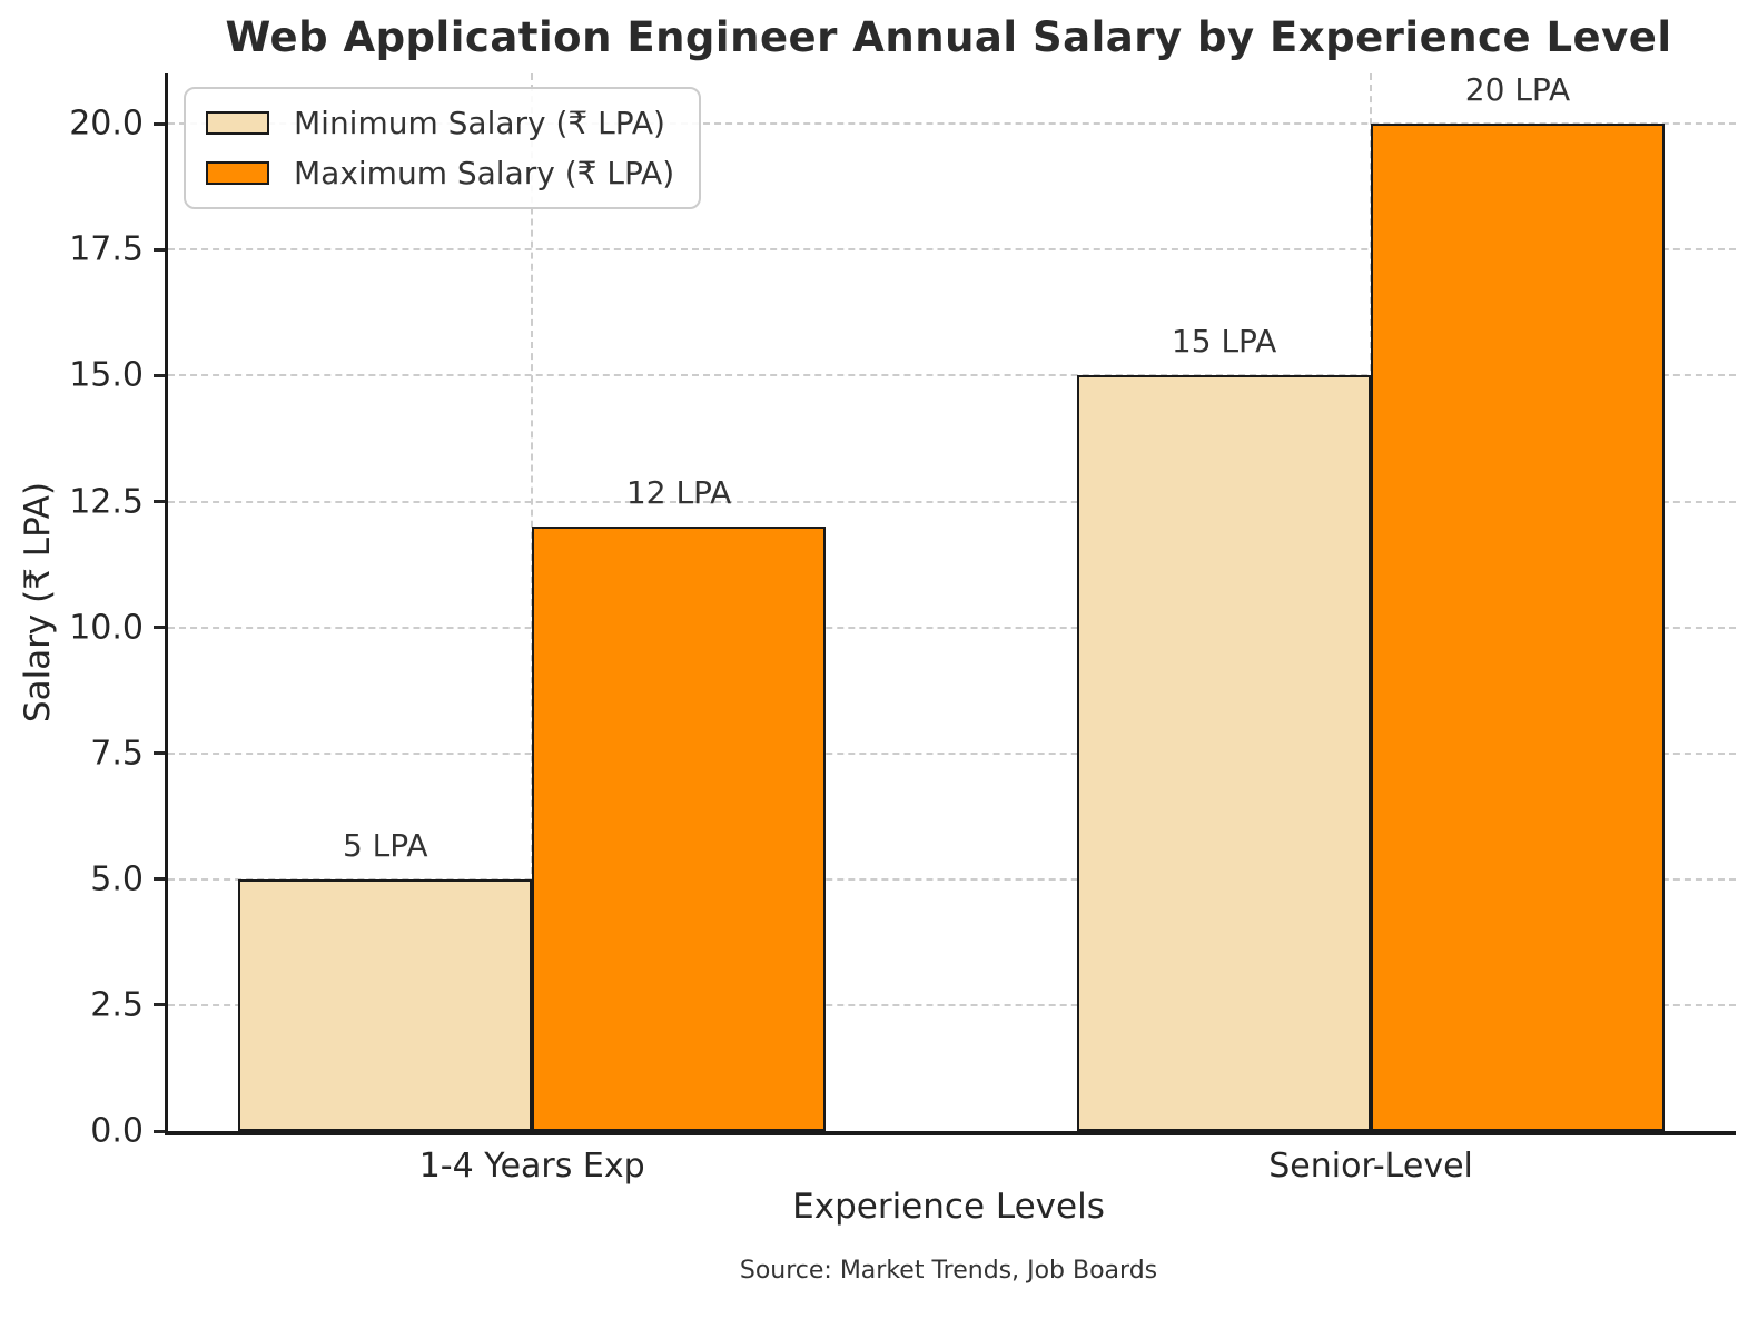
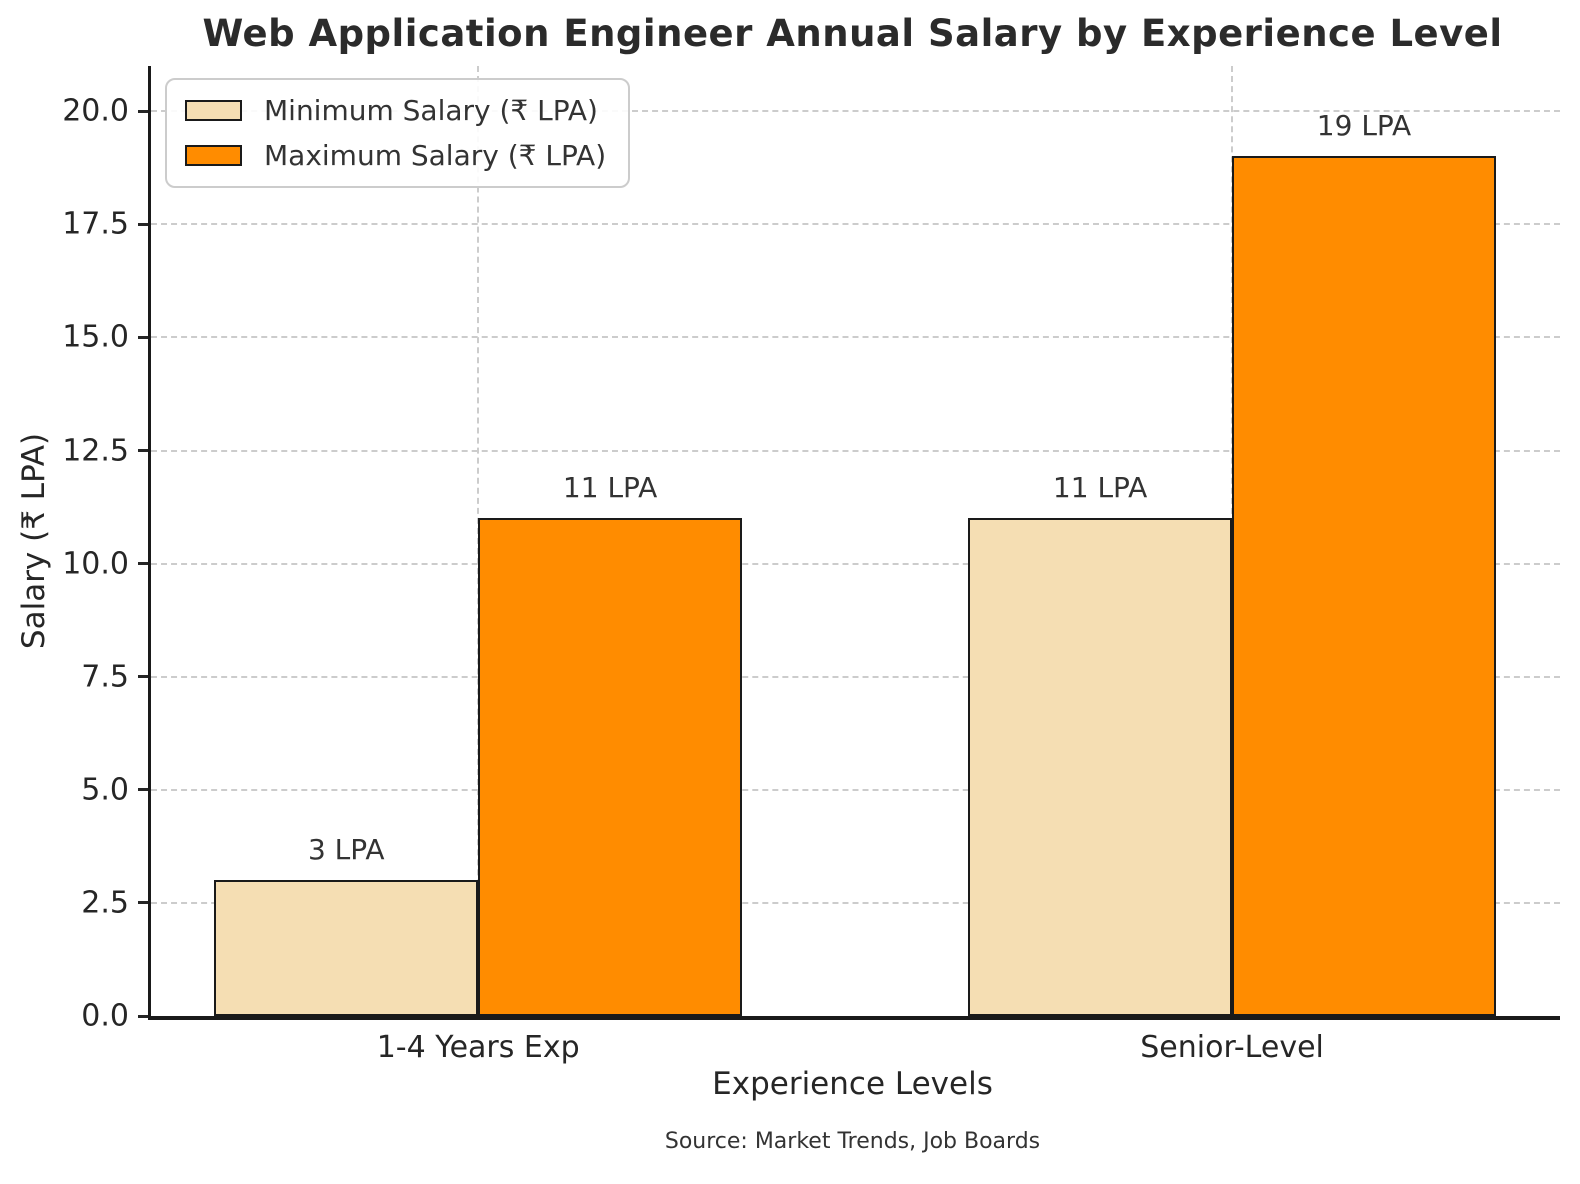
Minimum Salary (₹ LPA)/1-4 Years Exp: 5 -> 3
Maximum Salary (₹ LPA)/1-4 Years Exp: 12 -> 11
Minimum Salary (₹ LPA)/Senior-Level: 15 -> 11
Maximum Salary (₹ LPA)/Senior-Level: 20 -> 19
